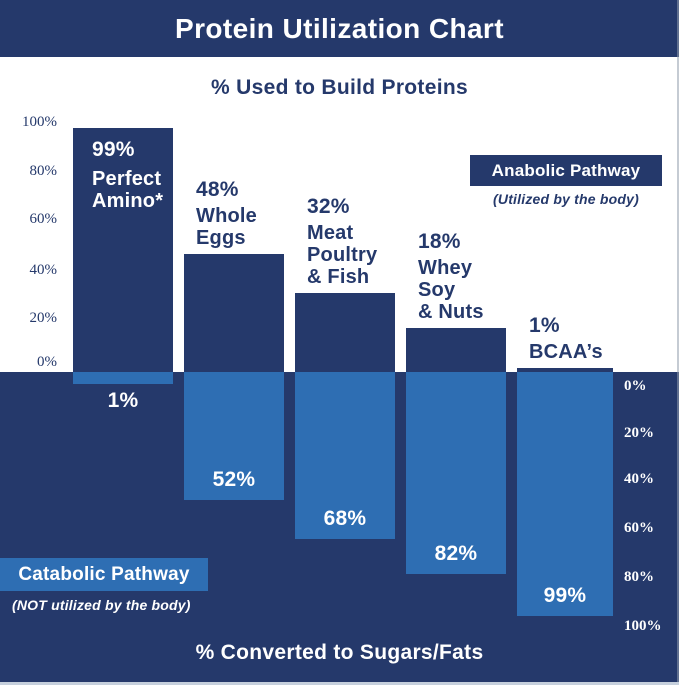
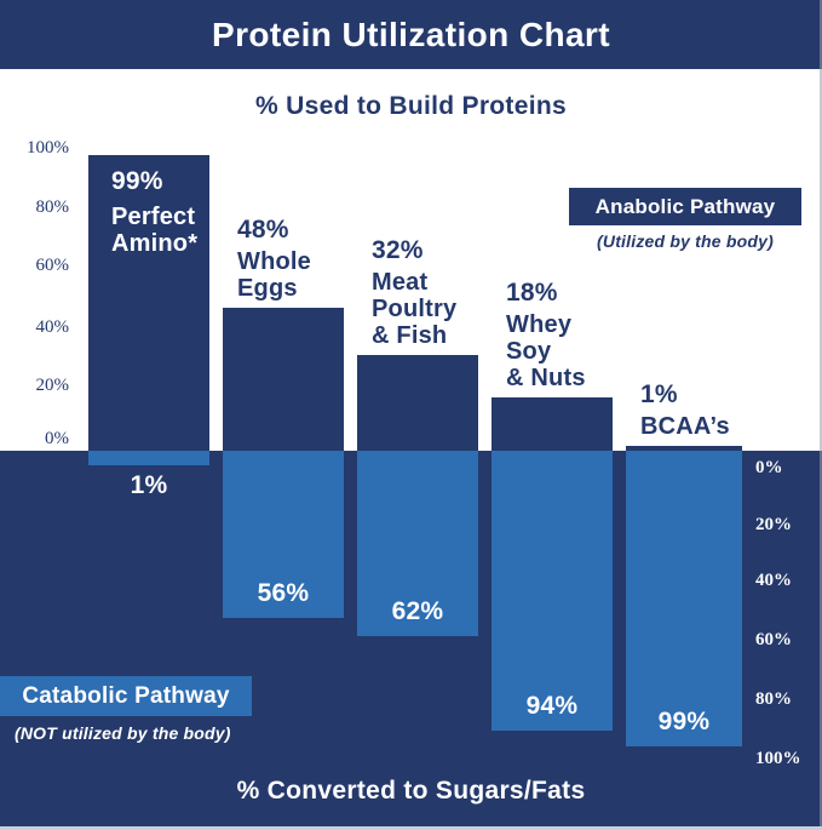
Catabolic Pathway (NOT utilized by the body)/Whole Eggs: 52% -> 56%
Catabolic Pathway (NOT utilized by the body)/Meat Poultry & Fish: 68% -> 62%
Catabolic Pathway (NOT utilized by the body)/Whey Soy & Nuts: 82% -> 94%
